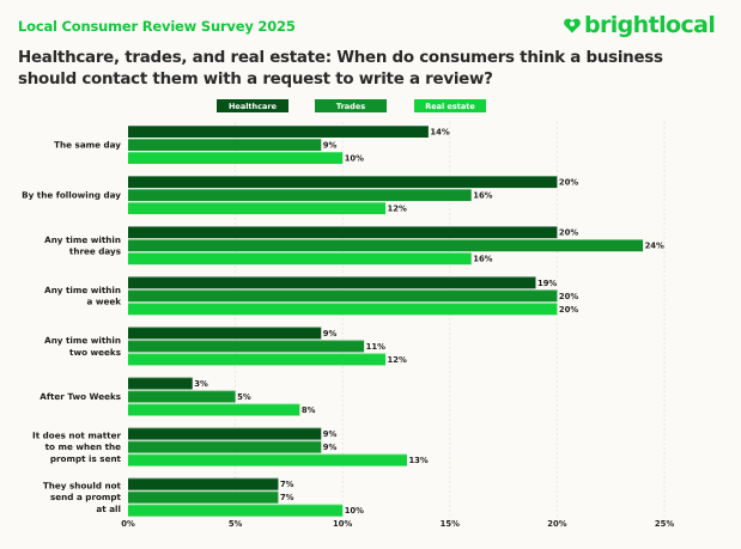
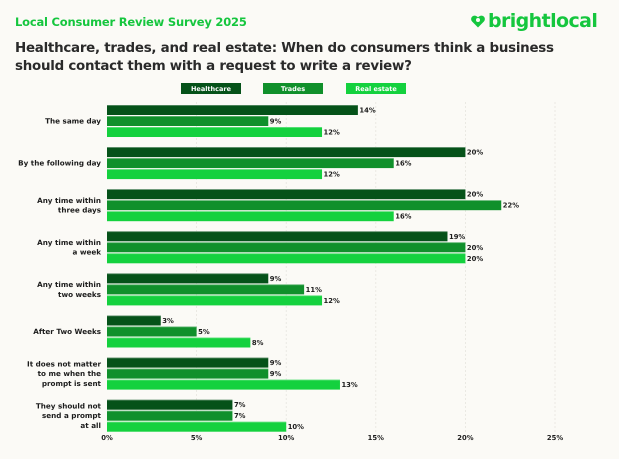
Real estate/The same day: 10% -> 12%
Trades/Any time within three days: 24% -> 22%
